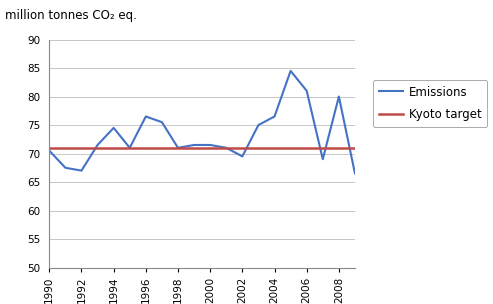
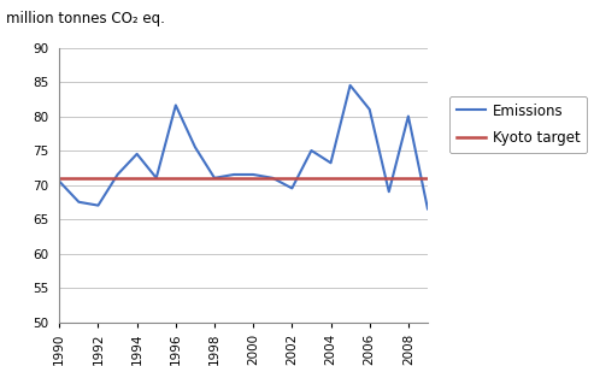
1996: 76.5 -> 81.6
2004: 76.5 -> 73.2
